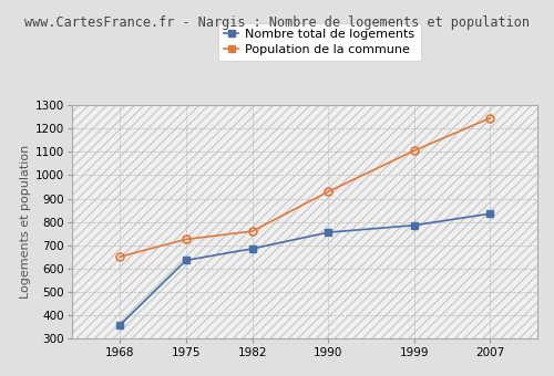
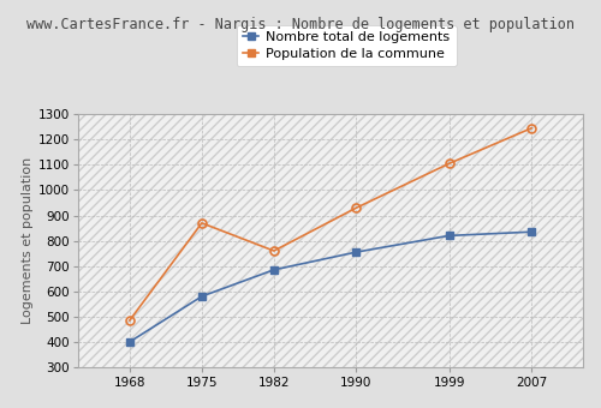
Nombre total de logements/1968: 355 -> 400
Population de la commune/1968: 650 -> 485
Nombre total de logements/1975: 635 -> 580
Population de la commune/1975: 725 -> 870
Nombre total de logements/1999: 785 -> 820
